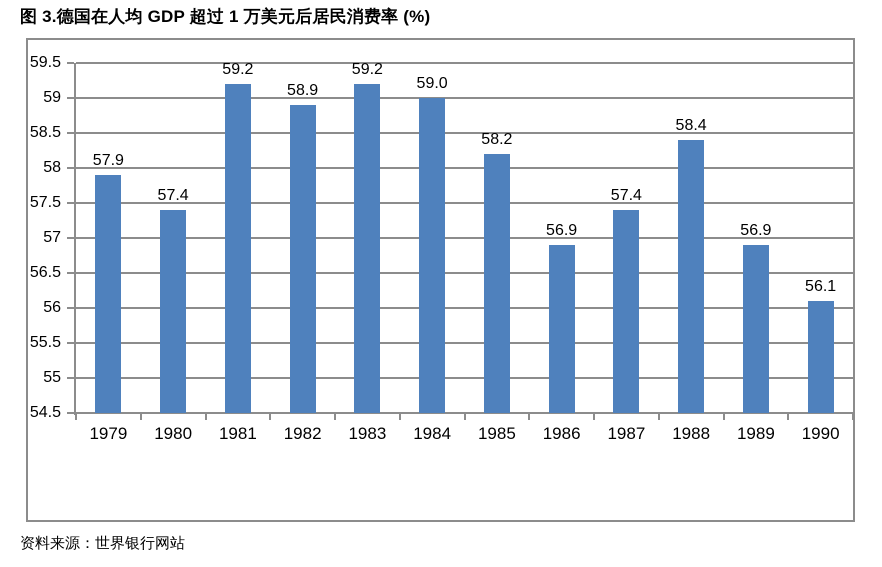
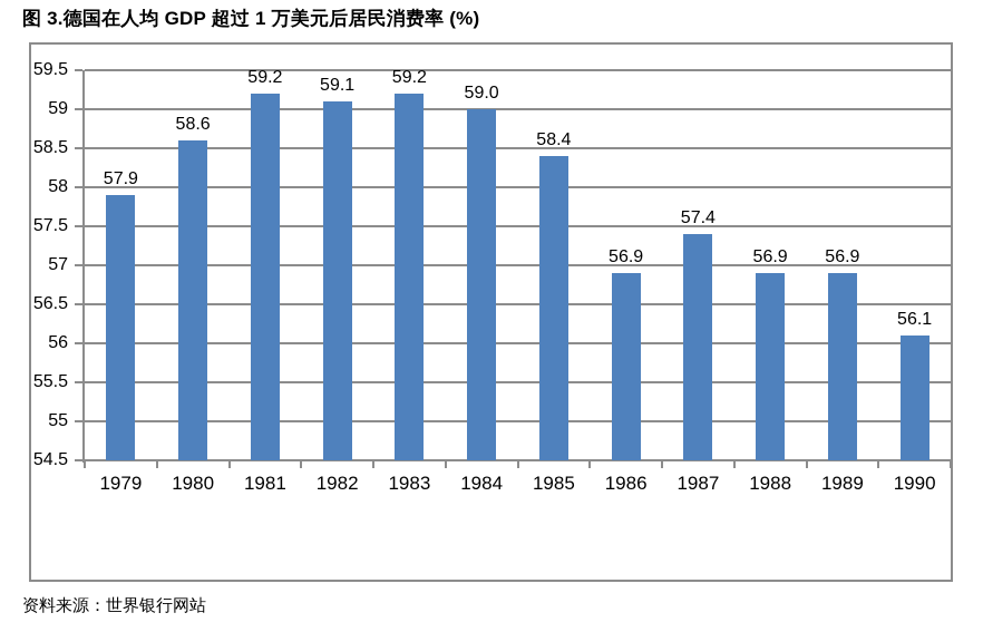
1980: 57.4 -> 58.6
1982: 58.9 -> 59.1
1985: 58.2 -> 58.4
1988: 58.4 -> 56.9
